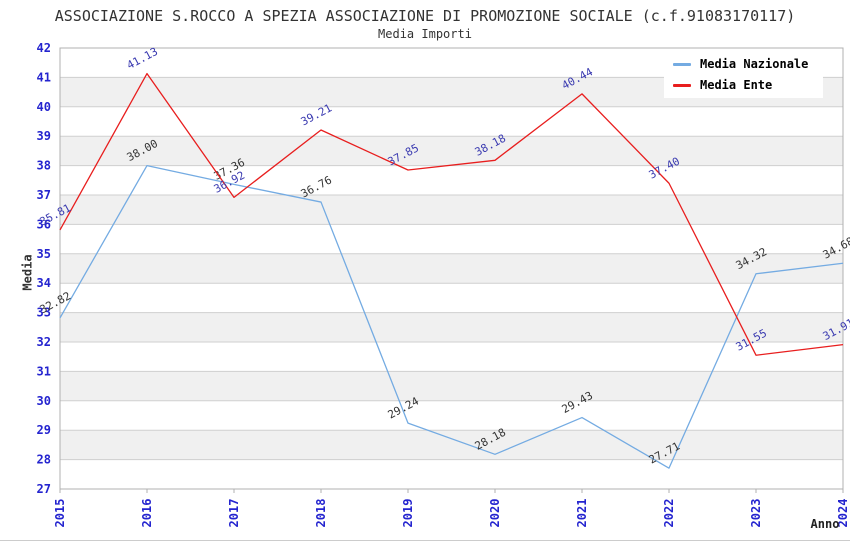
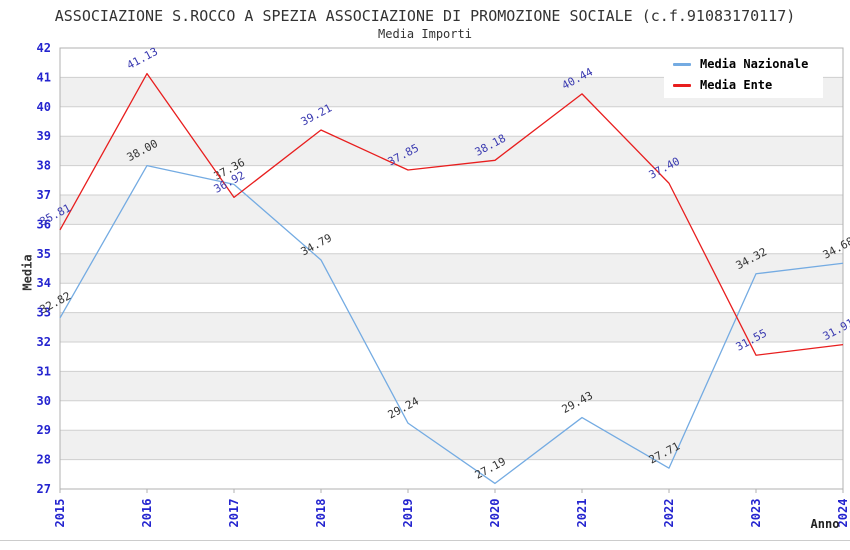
Media Nazionale/2018: 36.76 -> 34.79
Media Nazionale/2020: 28.18 -> 27.19
